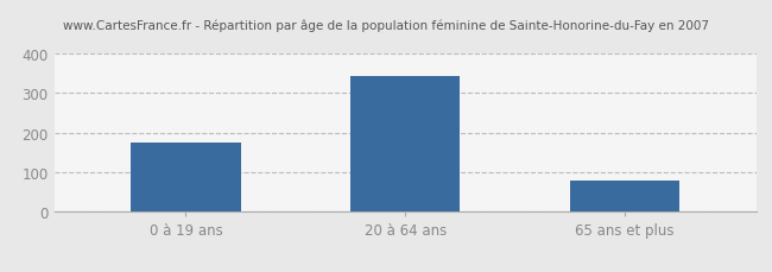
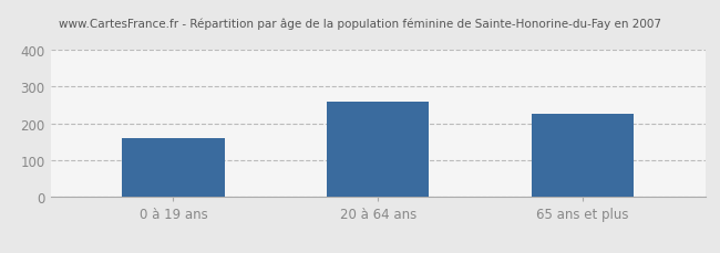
0 à 19 ans: 176 -> 160
20 à 64 ans: 344 -> 260
65 ans et plus: 80 -> 225
